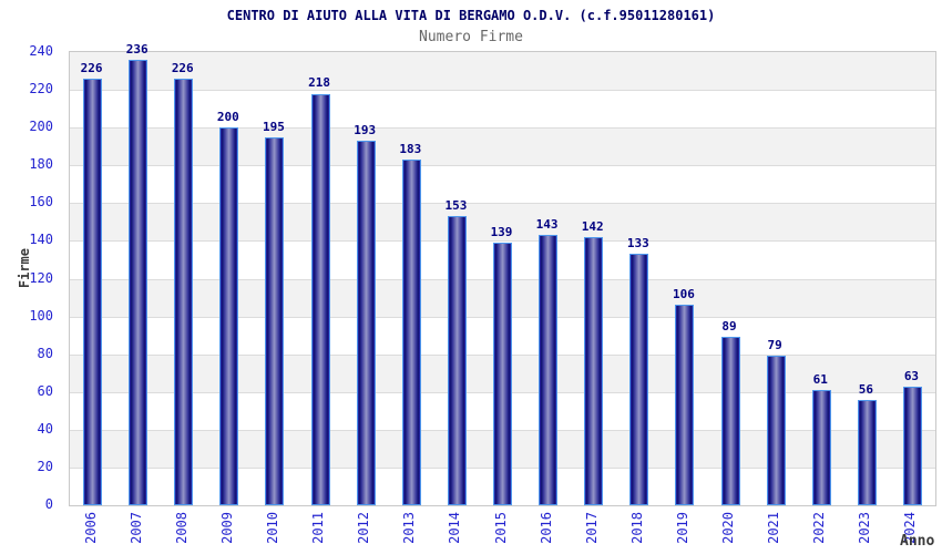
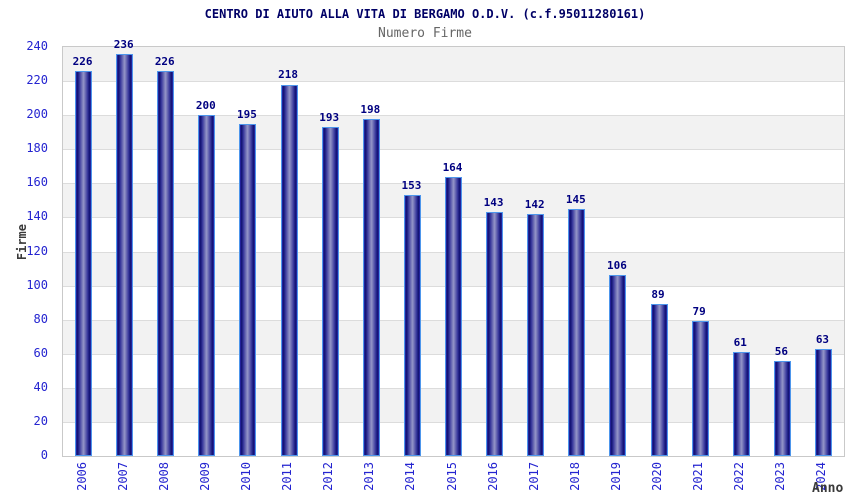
2013: 183 -> 198
2015: 139 -> 164
2018: 133 -> 145
